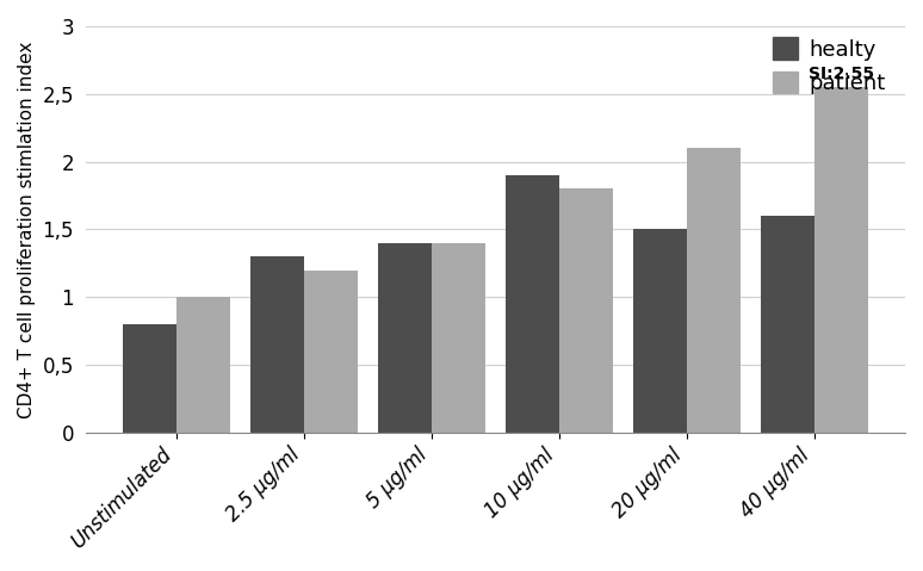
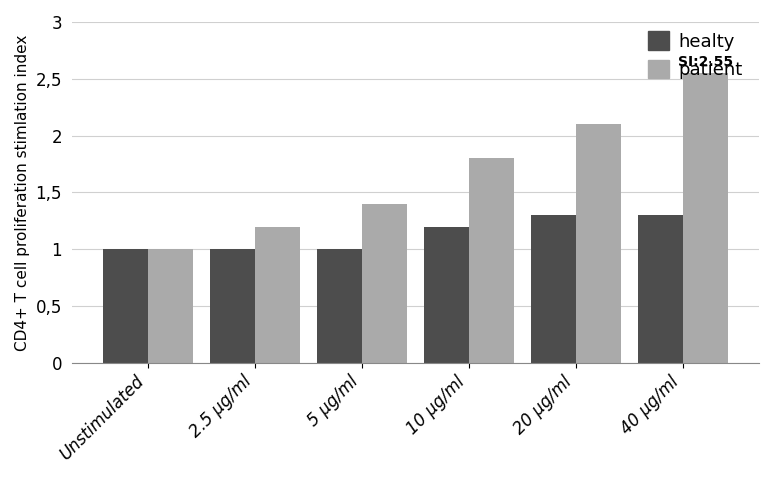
healty/Unstimulated: 0,8 -> 1,0
healty/2.5 μg/ml: 1,3 -> 1,0
healty/5 μg/ml: 1,4 -> 1,0
healty/10 μg/ml: 1,9 -> 1,2
healty/20 μg/ml: 1,5 -> 1,3
healty/40 μg/ml: 1,6 -> 1,3
